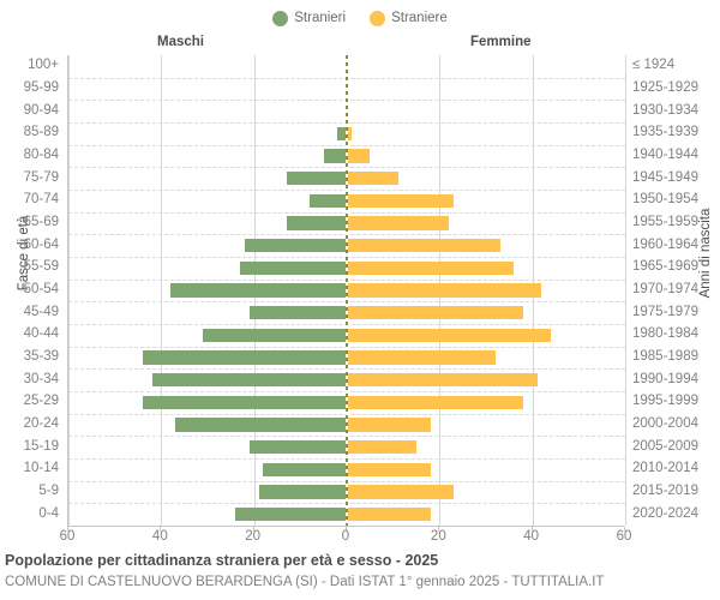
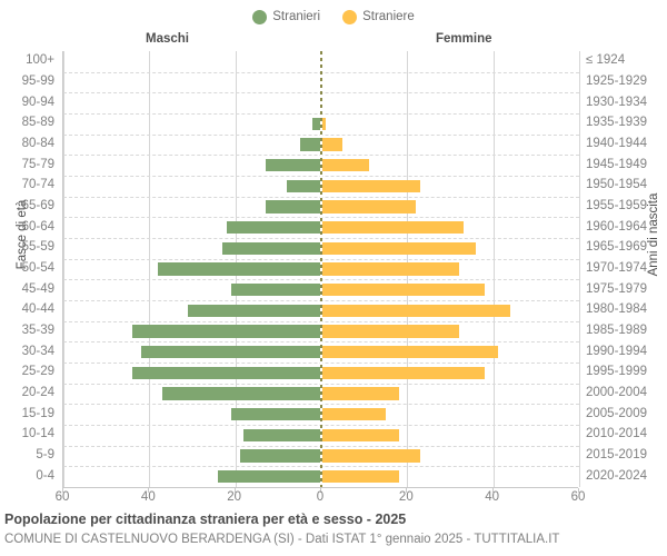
Straniere/50-54: 42 -> 32
